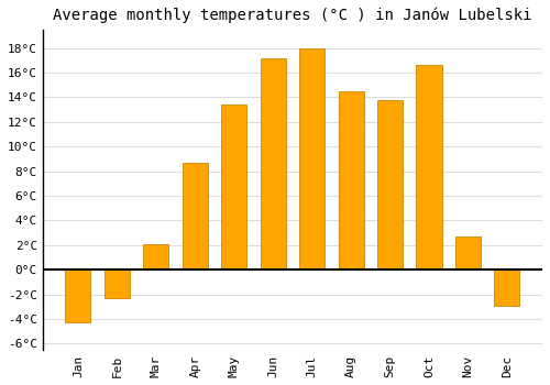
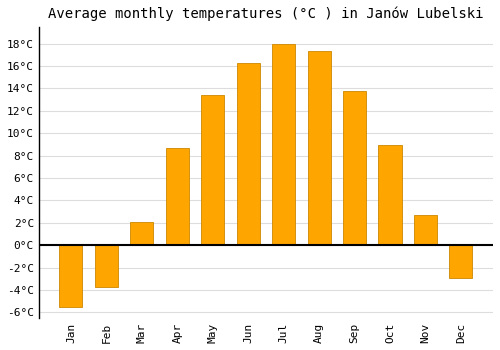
Jan: -4.3°C -> -5.5°C
Feb: -2.3°C -> -3.7°C
Jun: 17.2°C -> 16.3°C
Aug: 14.5°C -> 17.3°C
Oct: 16.6°C -> 8.9°C
